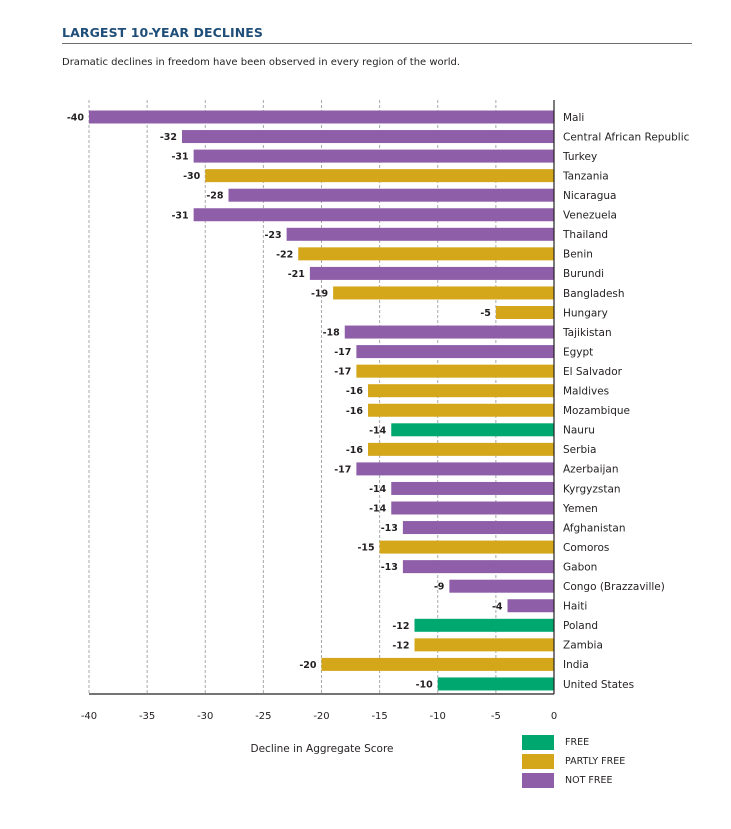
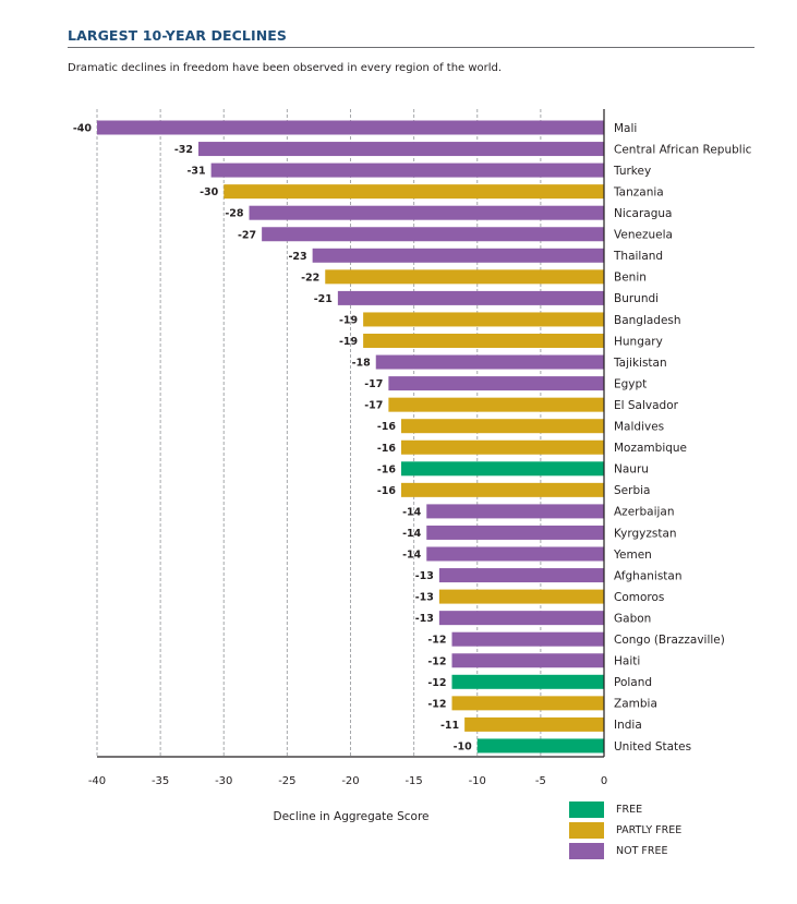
Venezuela: -31 -> -27
Hungary: -5 -> -19
Nauru: -14 -> -16
Azerbaijan: -17 -> -14
Comoros: -15 -> -13
Congo (Brazzaville): -9 -> -12
Haiti: -4 -> -12
India: -20 -> -11
